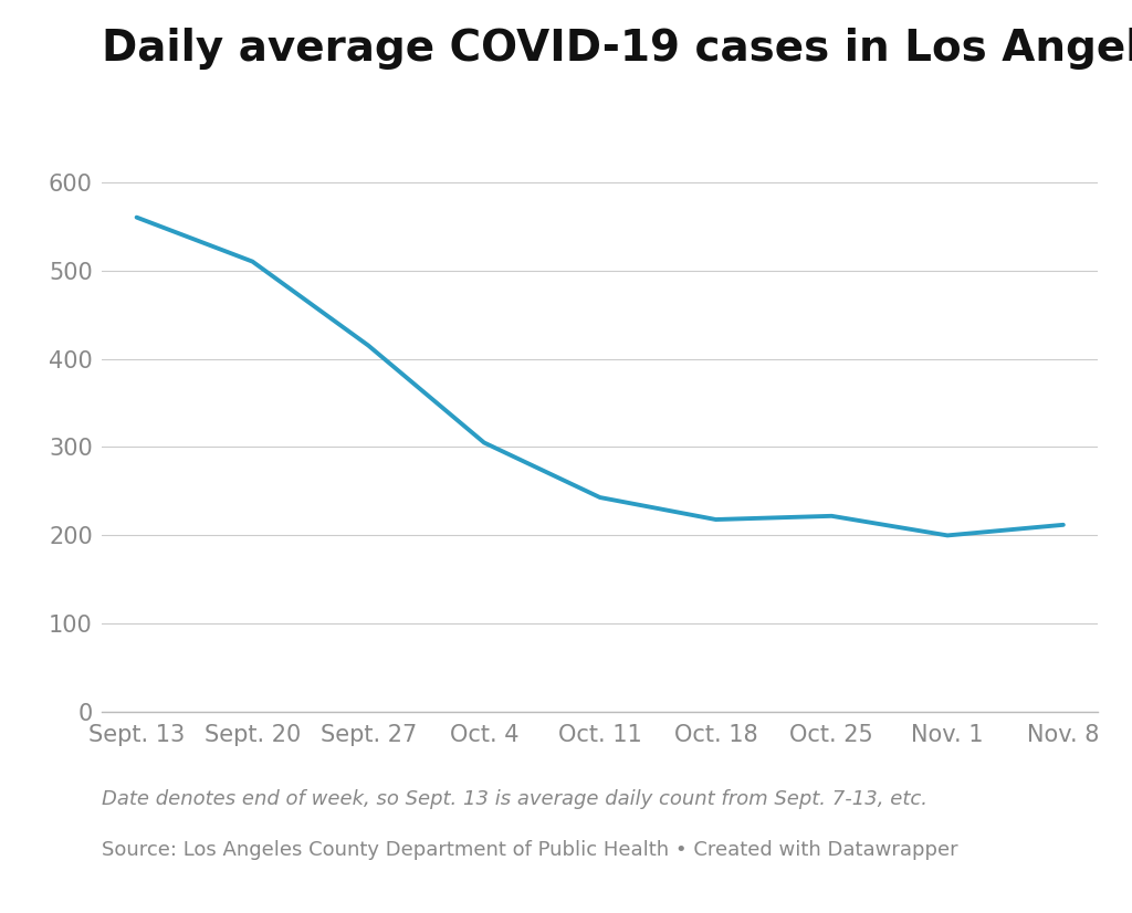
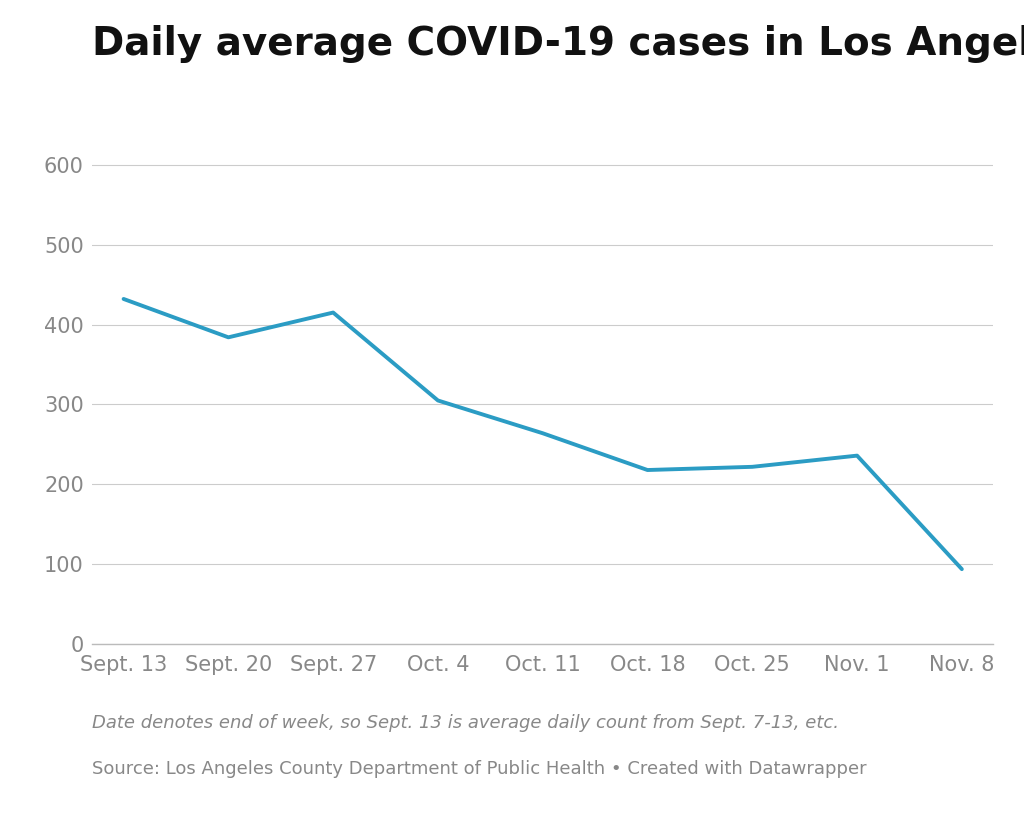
Sept. 13: 560 -> 432
Sept. 20: 510 -> 384
Oct. 11: 243 -> 264
Nov. 1: 200 -> 236
Nov. 8: 212 -> 94
